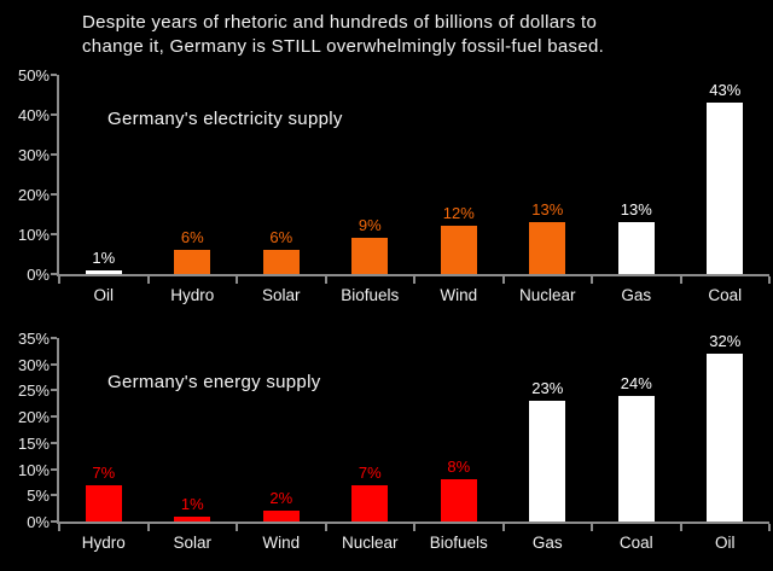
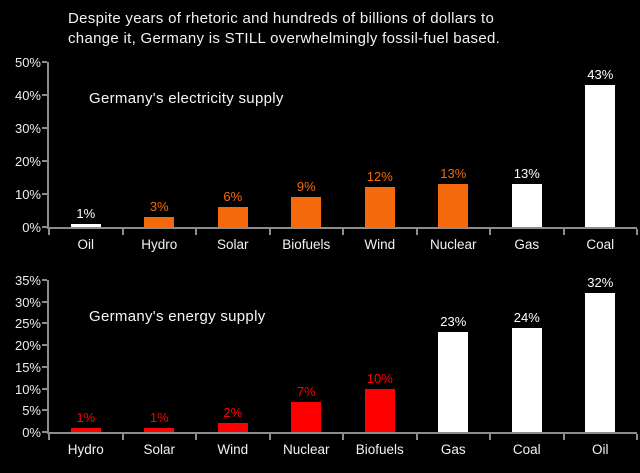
Germany's electricity supply/Hydro: 6% -> 3%
Germany's energy supply/Hydro: 7% -> 1%
Germany's energy supply/Biofuels: 8% -> 10%
